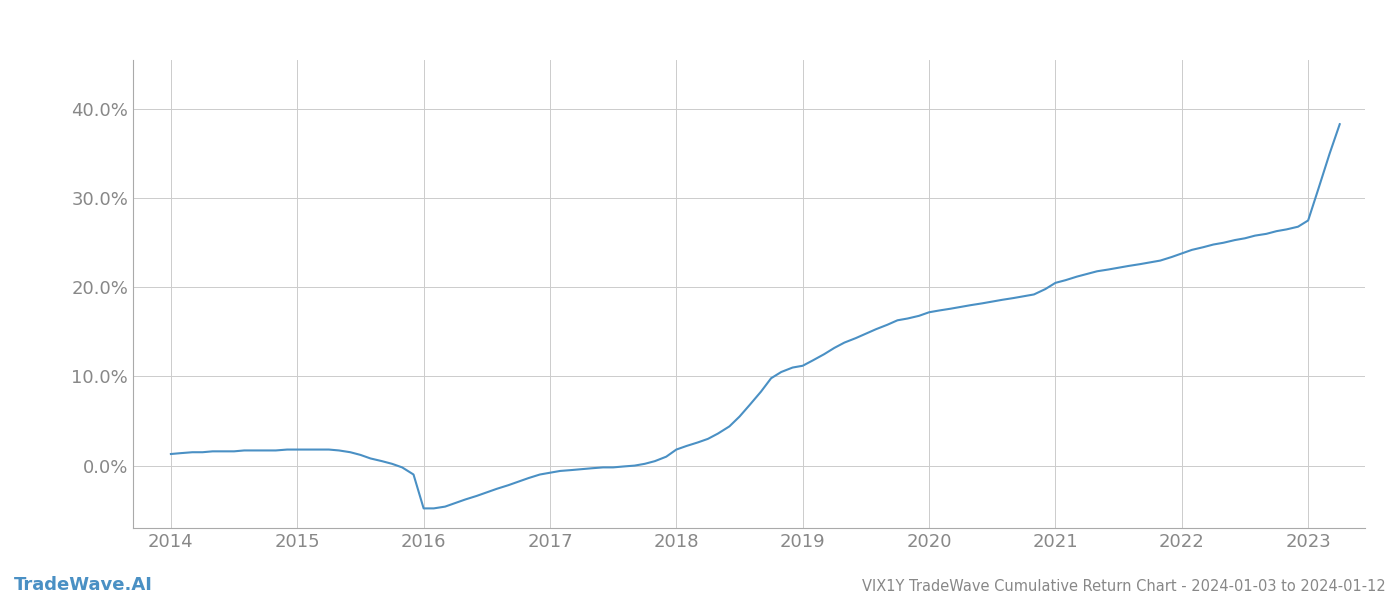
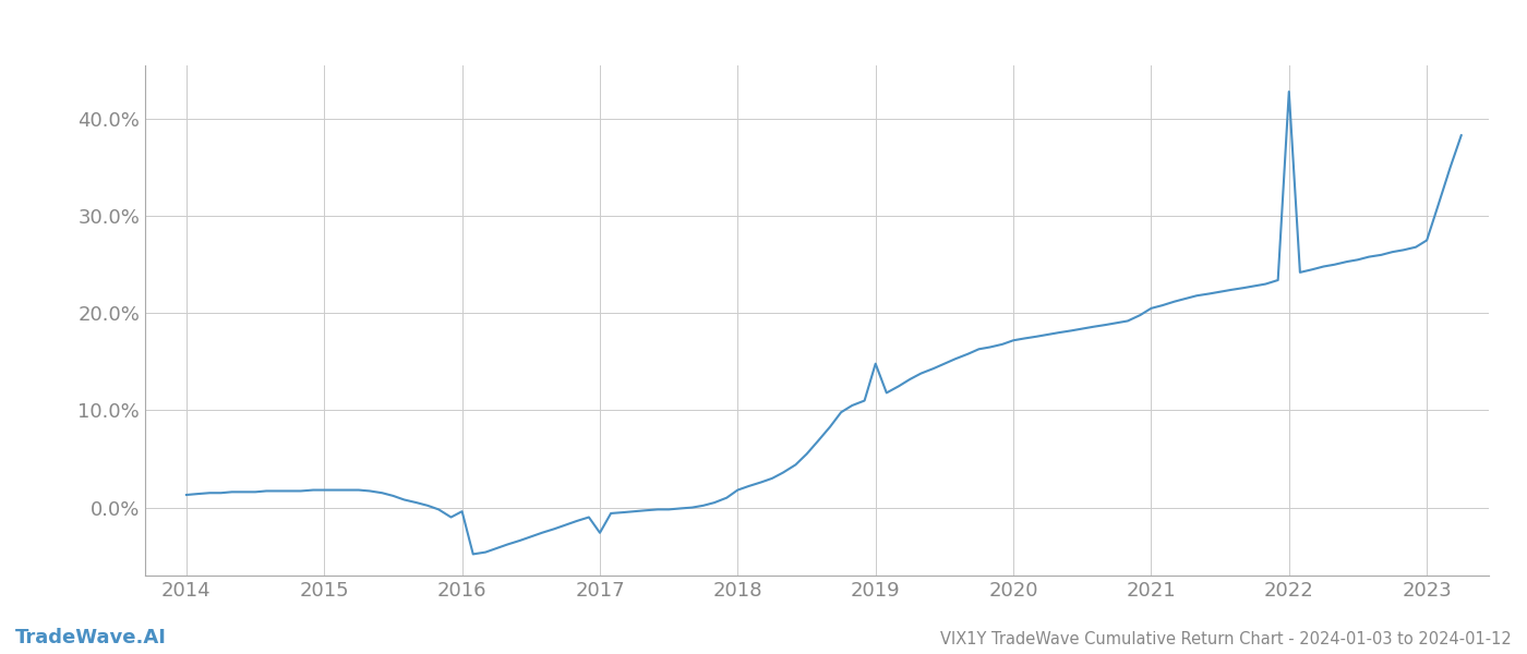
2016: -4.8% -> -0.4%
2017: -0.8% -> -2.6%
2019: 11.2% -> 14.8%
2022: 23.8% -> 42.8%
